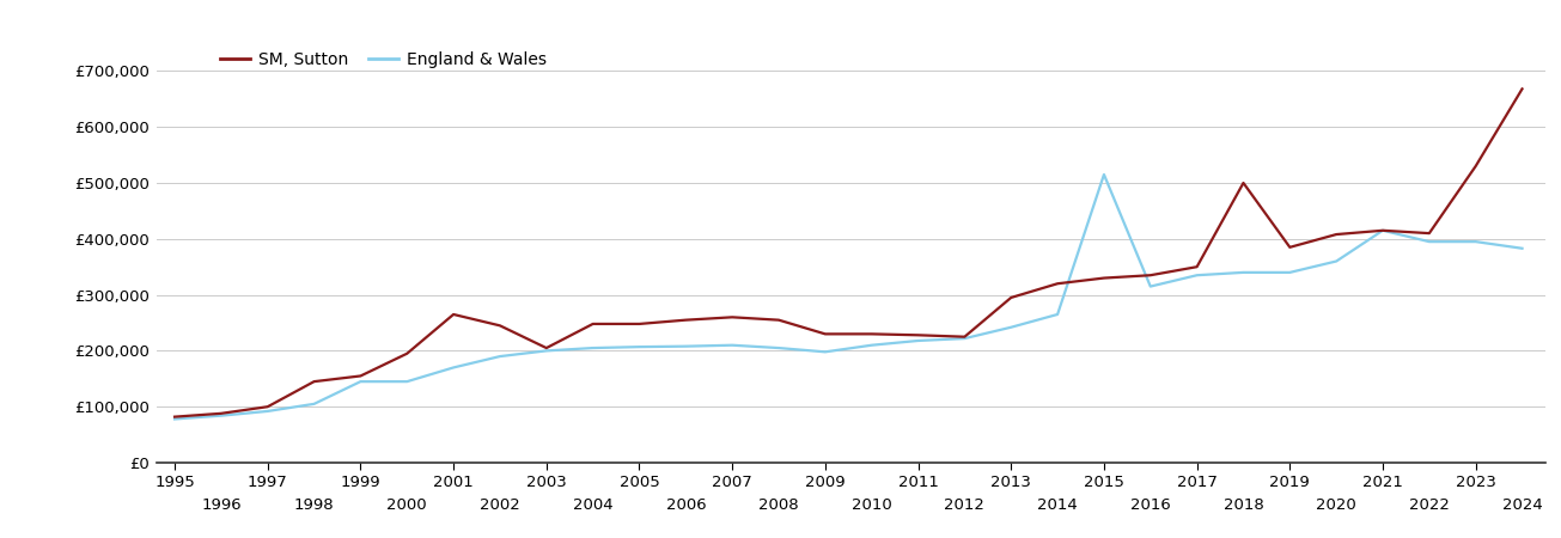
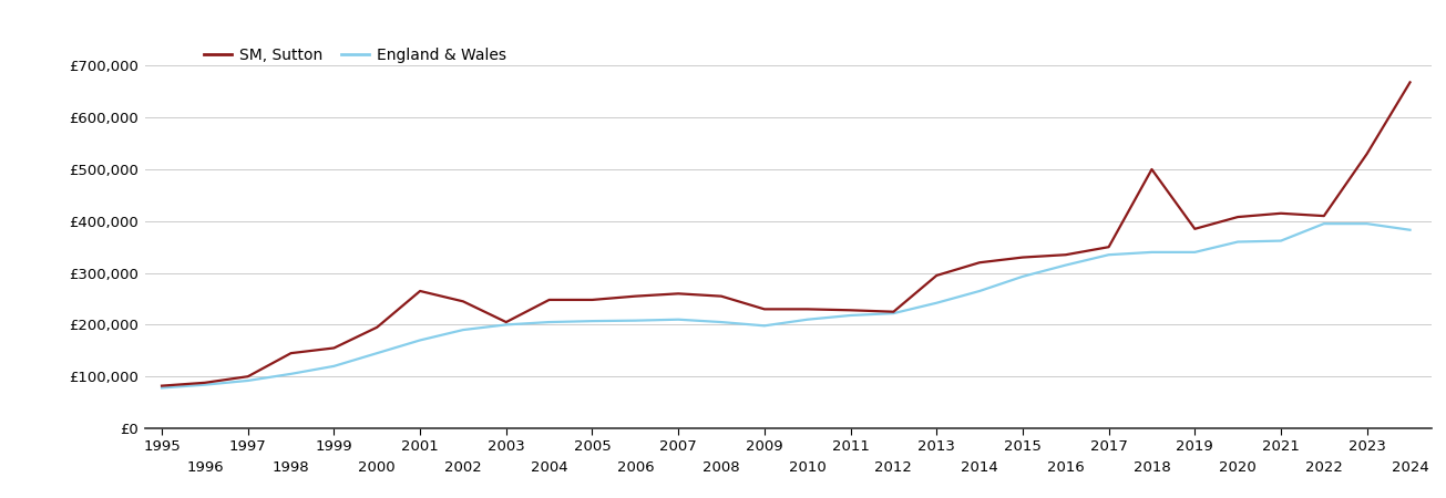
England & Wales/1999: £145,000 -> £120,000
England & Wales/2015: £515,000 -> £293,000
England & Wales/2021: £415,000 -> £362,000
